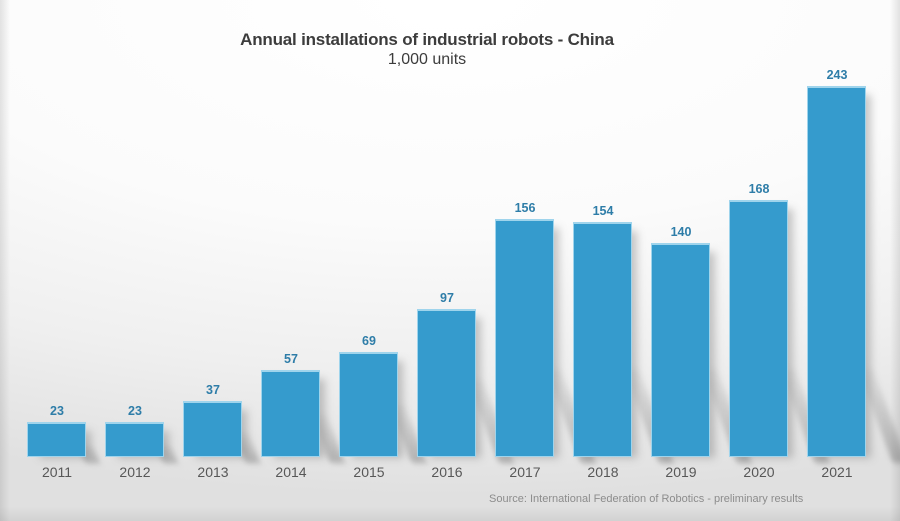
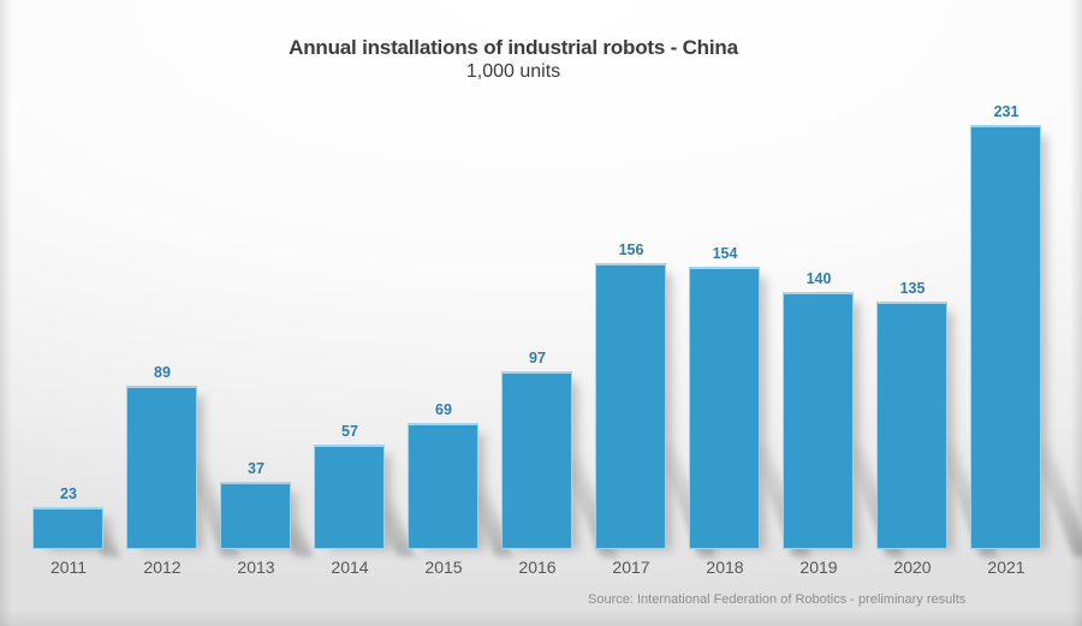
2012: 23 -> 89
2020: 168 -> 135
2021: 243 -> 231
